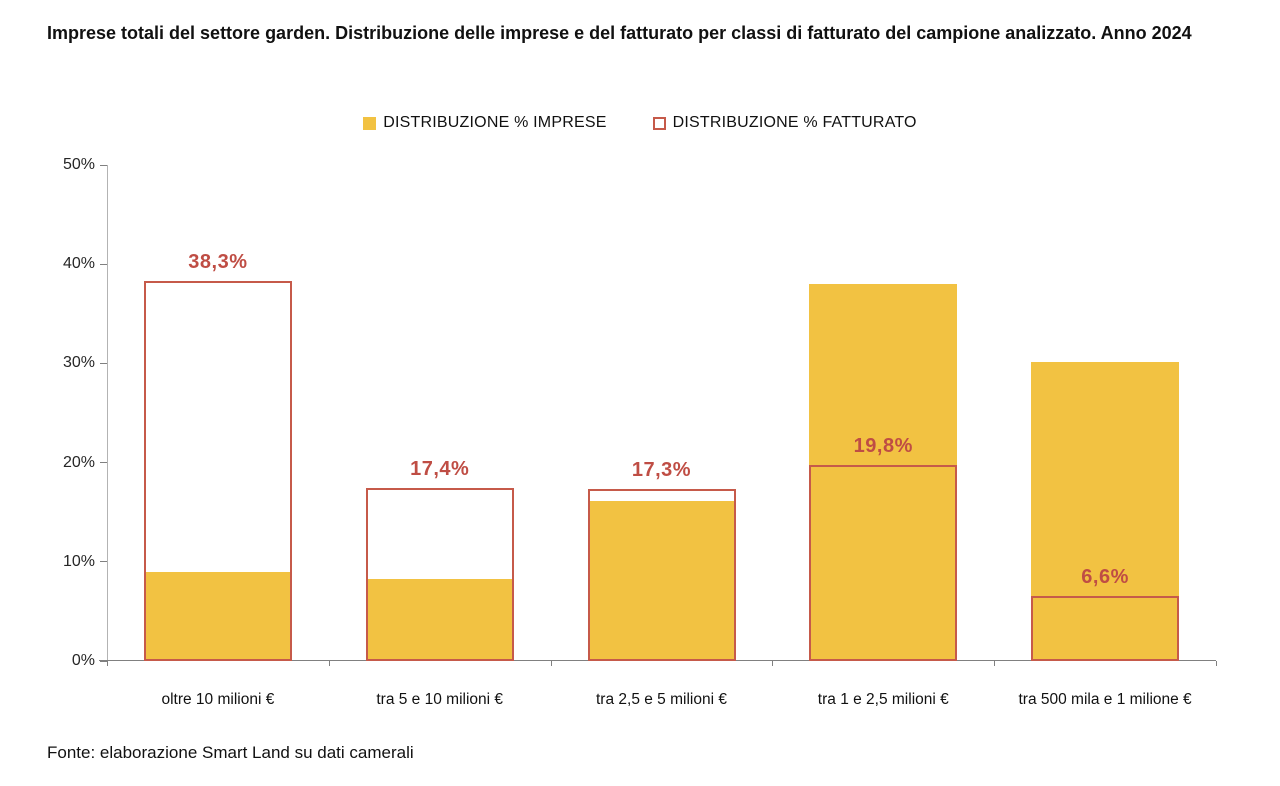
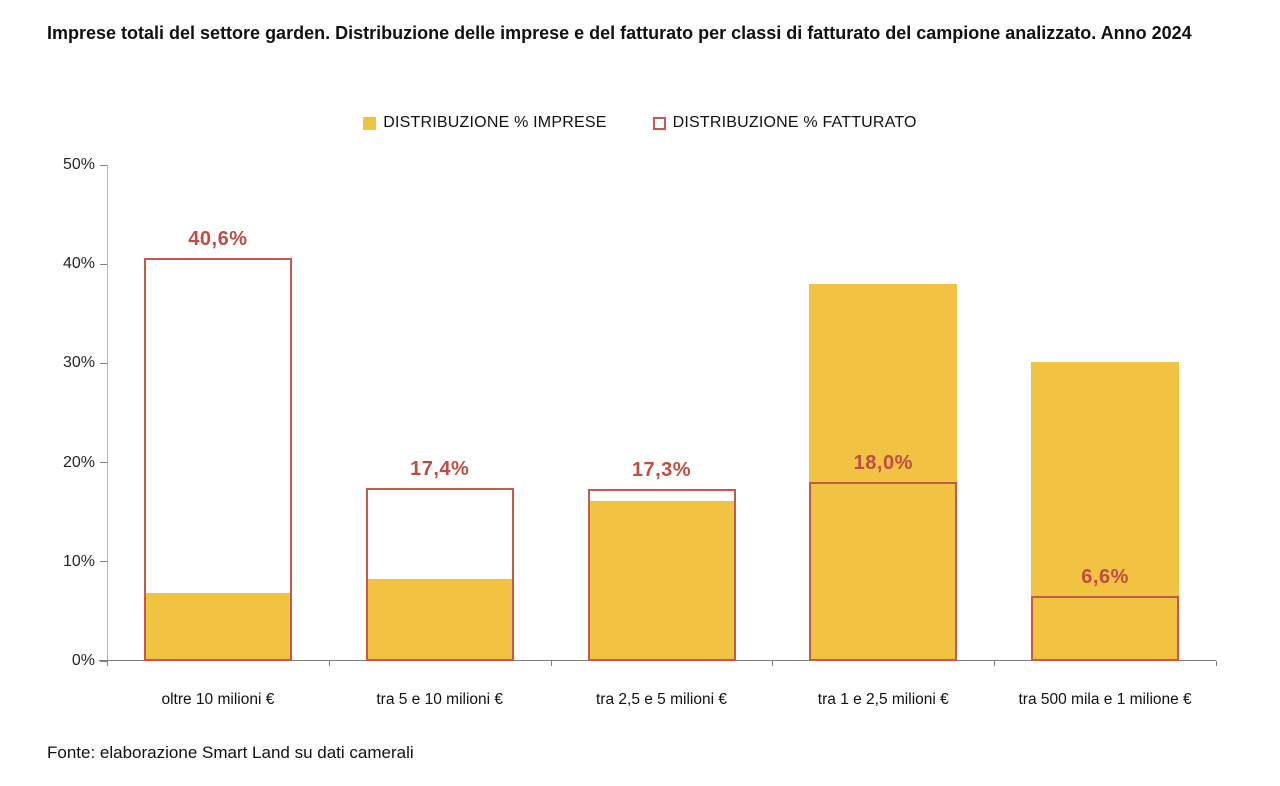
DISTRIBUZIONE % IMPRESE/oltre 10 milioni €: 9% -> 7%
DISTRIBUZIONE % FATTURATO/oltre 10 milioni €: 38,3% -> 40,6%
DISTRIBUZIONE % FATTURATO/tra 1 e 2,5 milioni €: 19,8% -> 18,0%
